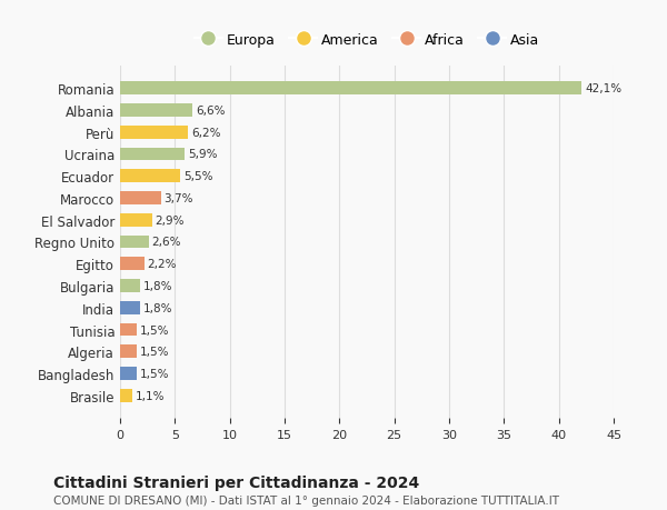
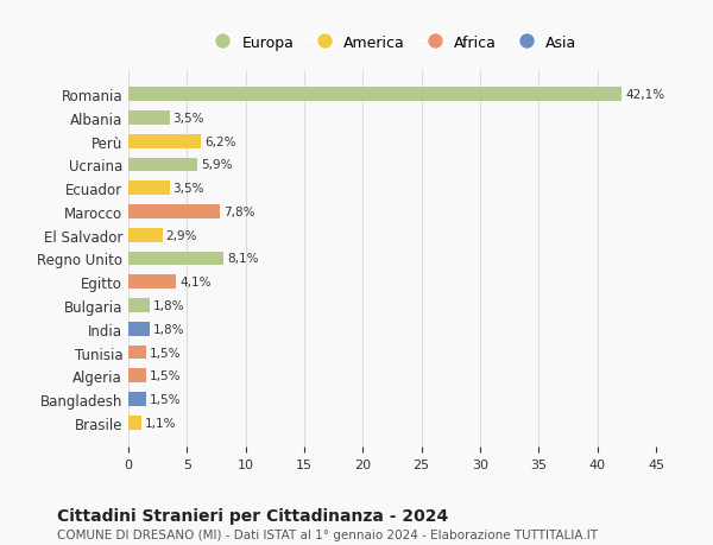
Albania: 6,6% -> 3,5%
Ecuador: 5,5% -> 3,5%
Marocco: 3,7% -> 7,8%
Regno Unito: 2,6% -> 8,1%
Egitto: 2,2% -> 4,1%
